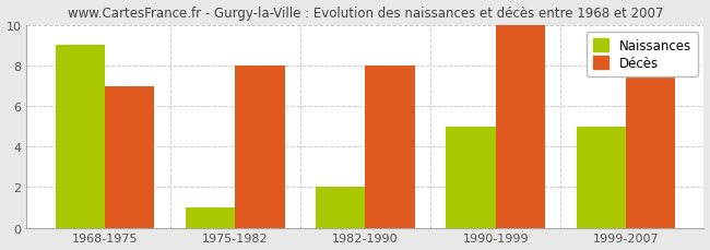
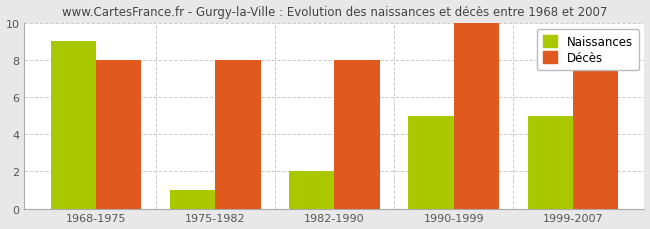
Décès/1968-1975: 7 -> 8
